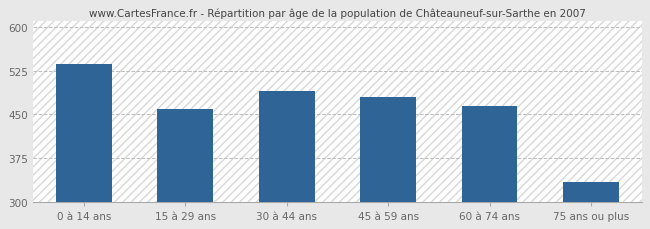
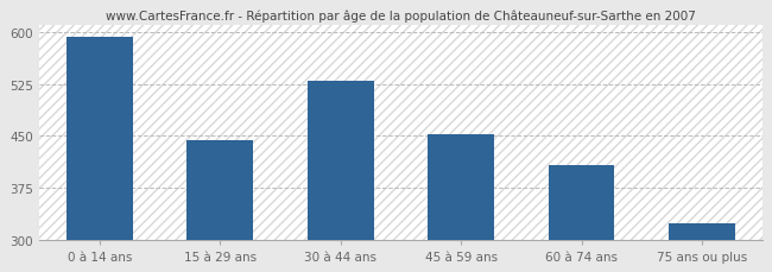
0 à 14 ans: 536 -> 593
15 à 29 ans: 460 -> 443
30 à 44 ans: 490 -> 530
45 à 59 ans: 480 -> 453
60 à 74 ans: 464 -> 408
75 ans ou plus: 334 -> 323
